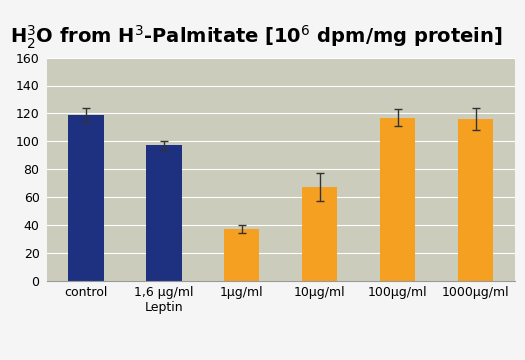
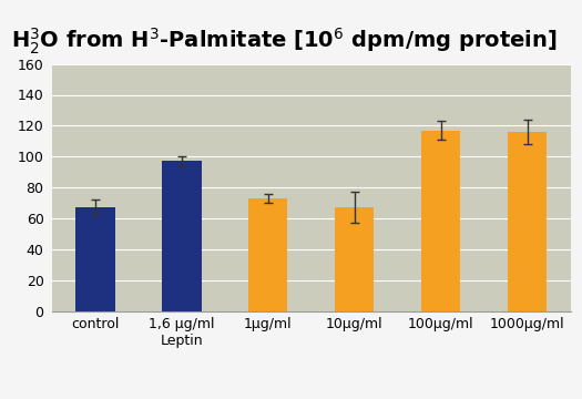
control: 119 -> 67
1μg/ml: 37 -> 73
